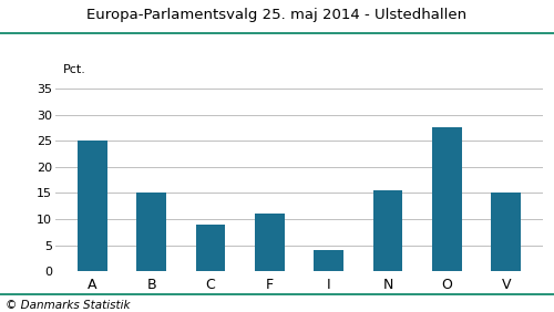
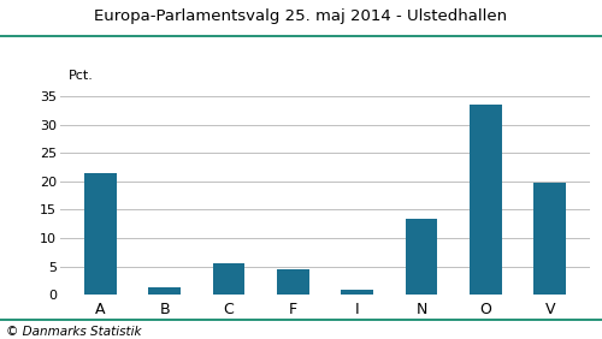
A: 25.0 -> 21.5
B: 15.0 -> 1.4
C: 9.0 -> 5.5
F: 11.0 -> 4.5
I: 4.0 -> 1.0
N: 15.5 -> 13.5
O: 27.5 -> 33.5
V: 15.0 -> 19.7
